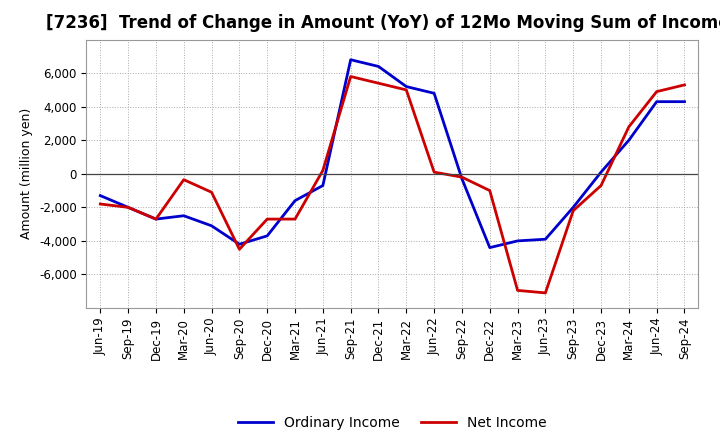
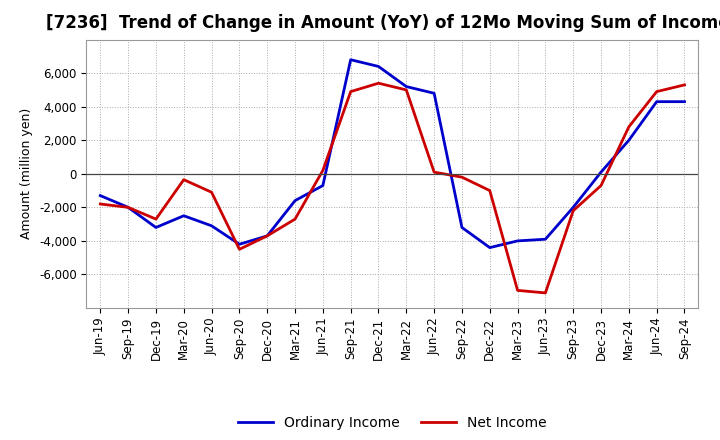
Ordinary Income/Dec-19: -2,700 -> -3,200
Net Income/Dec-20: -2,700 -> -3,700
Net Income/Sep-21: 5,800 -> 4,900
Ordinary Income/Sep-22: -300 -> -3,200
